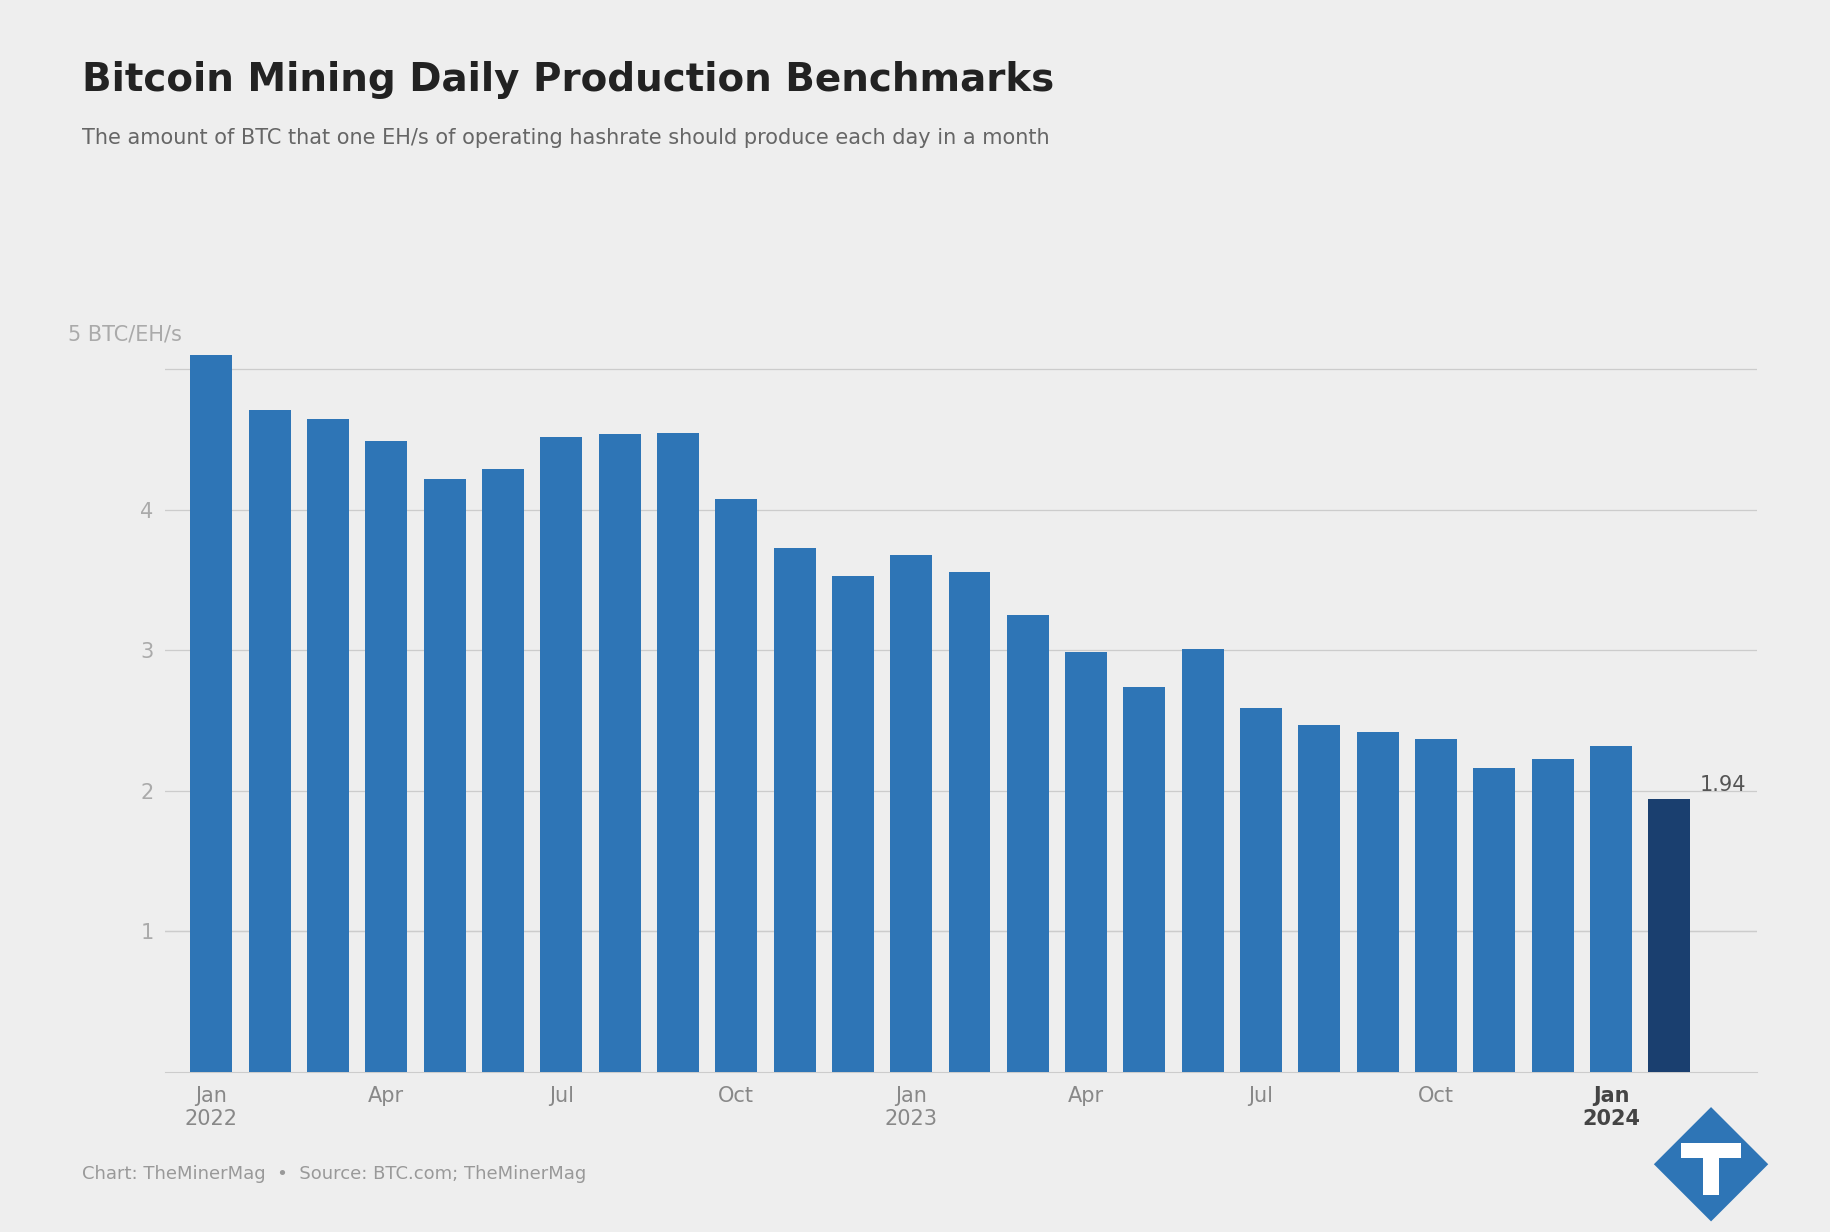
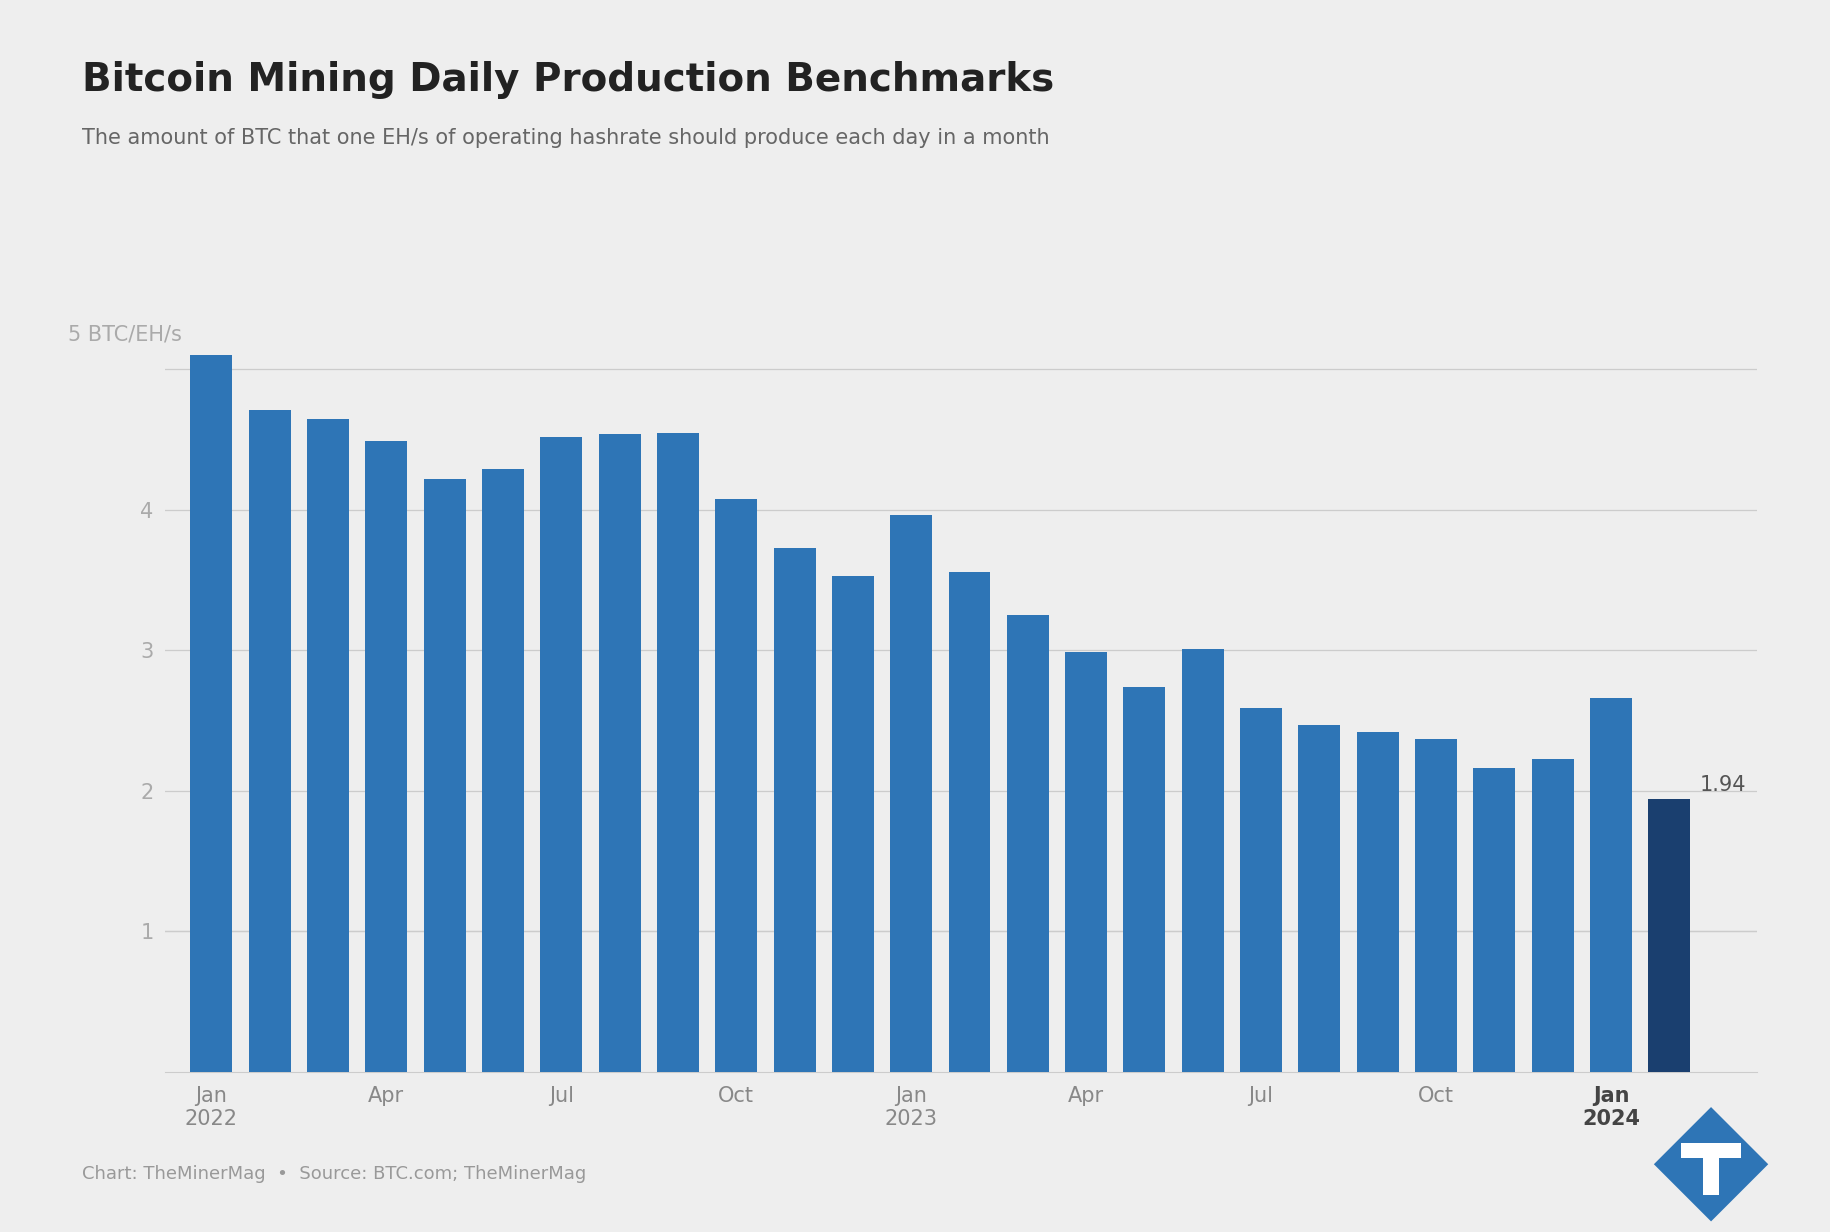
Jan 2023: 3.68 -> 3.96
Jan 2024: 2.32 -> 2.66
